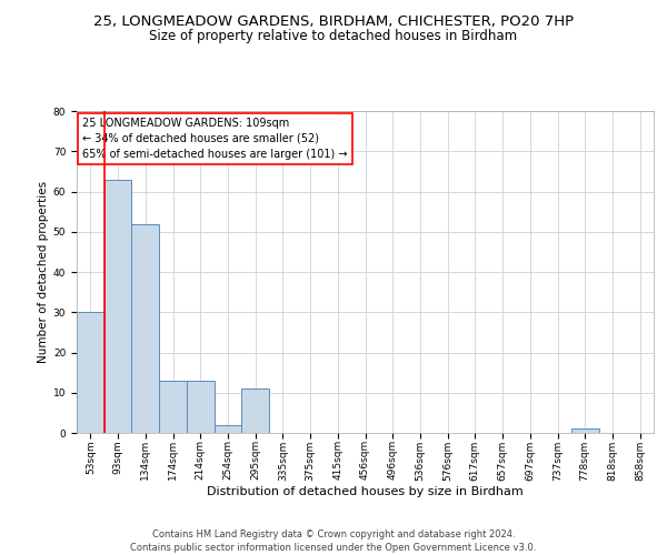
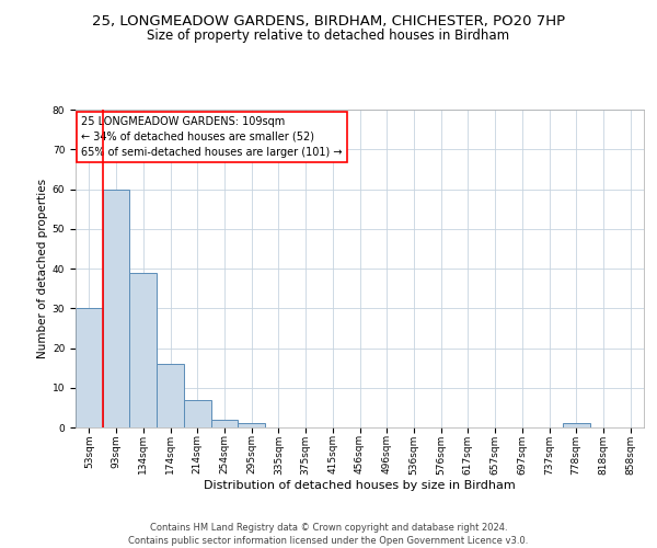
93sqm: 63 -> 60
134sqm: 52 -> 39
174sqm: 13 -> 16
214sqm: 13 -> 7
295sqm: 11 -> 1
